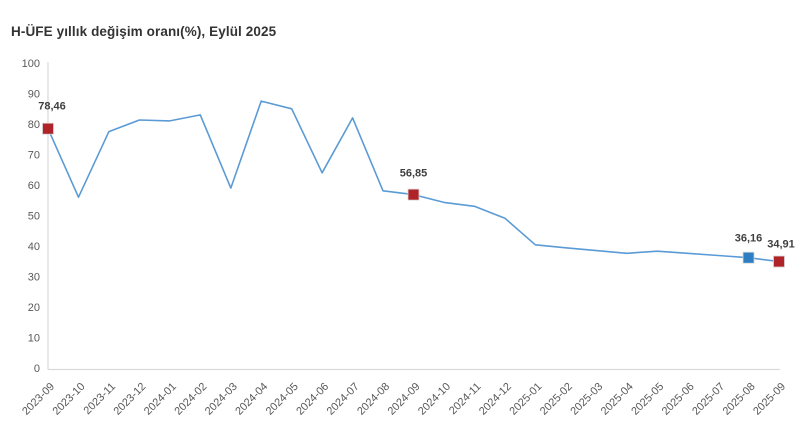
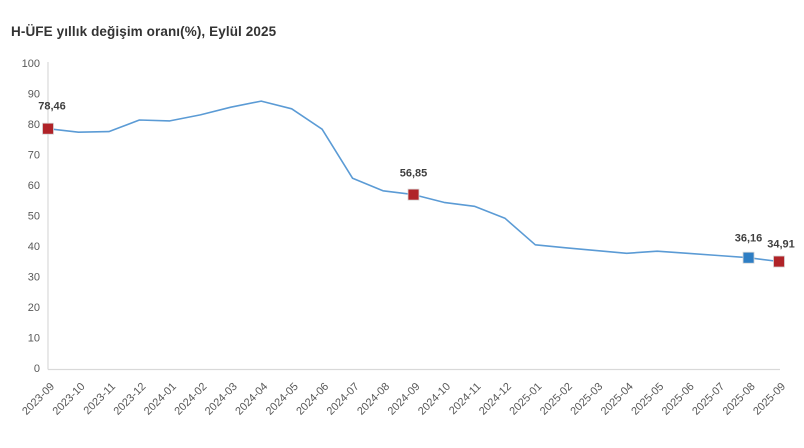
2023-10: 56 -> 77
2024-03: 59 -> 86
2024-06: 64 -> 78
2024-07: 82 -> 62
